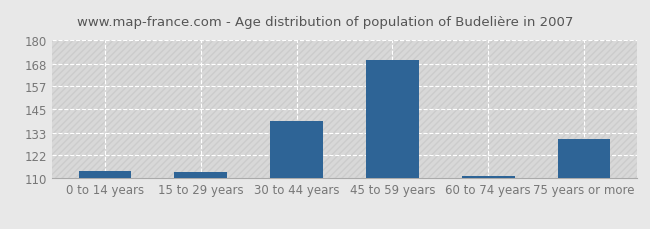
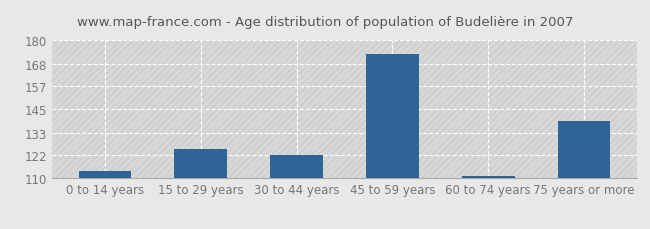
15 to 29 years: 113 -> 125
30 to 44 years: 139 -> 122
45 to 59 years: 170 -> 173
75 years or more: 130 -> 139
